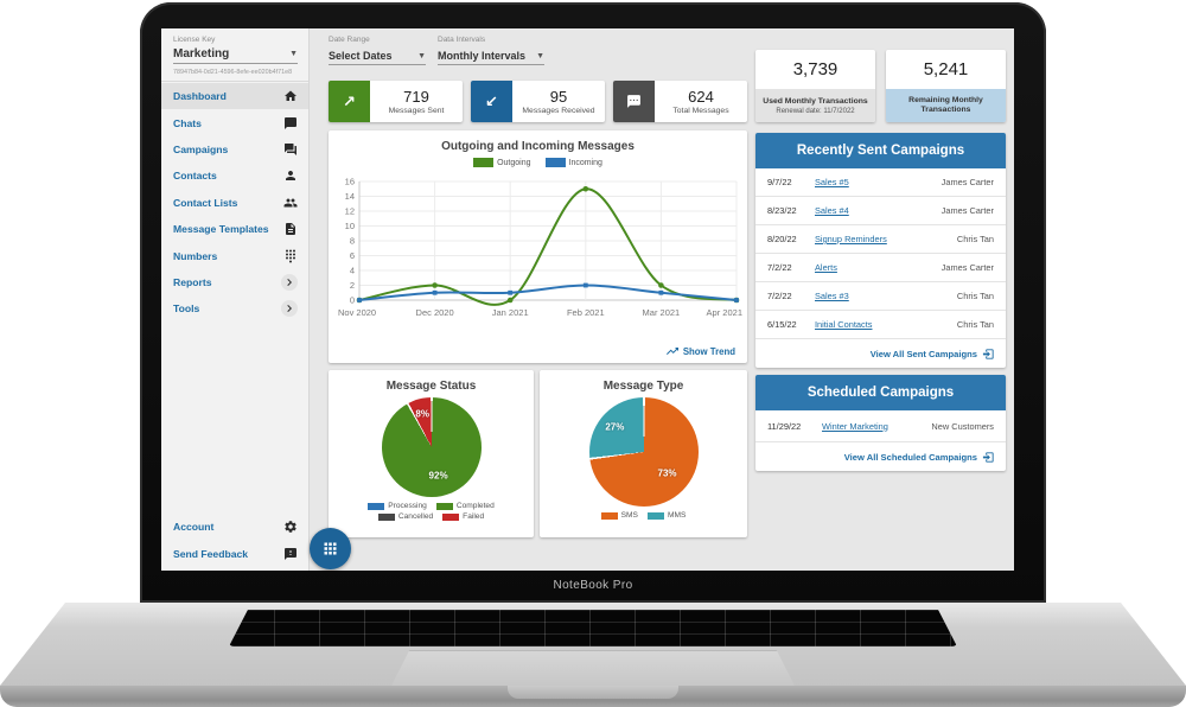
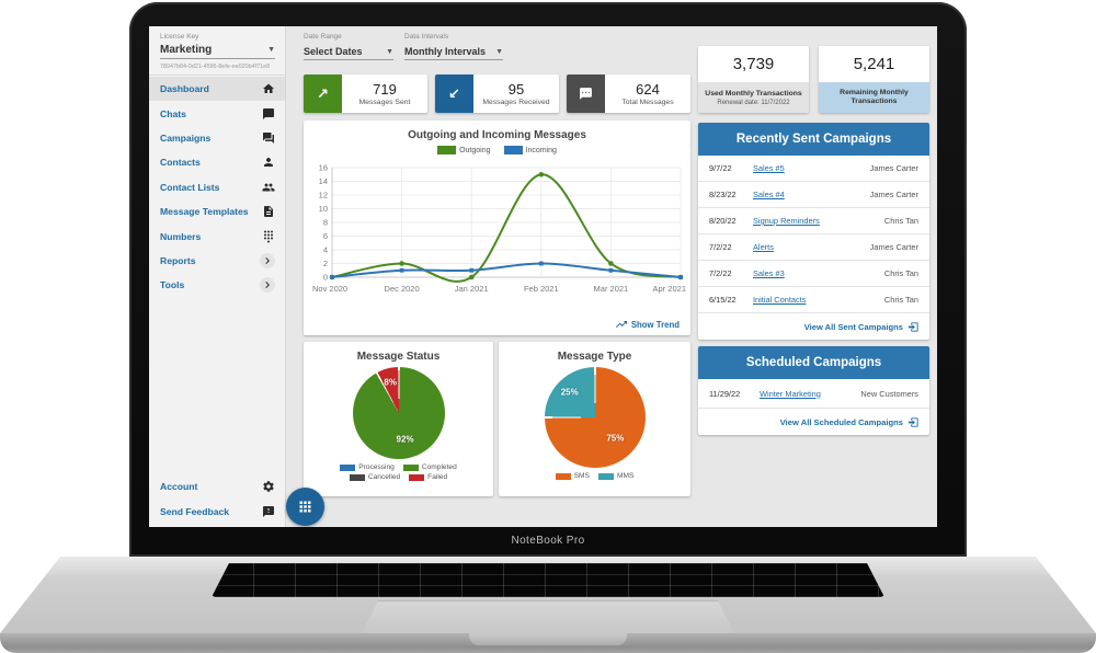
Message Type/SMS: 73% -> 75%
Message Type/MMS: 27% -> 25%
